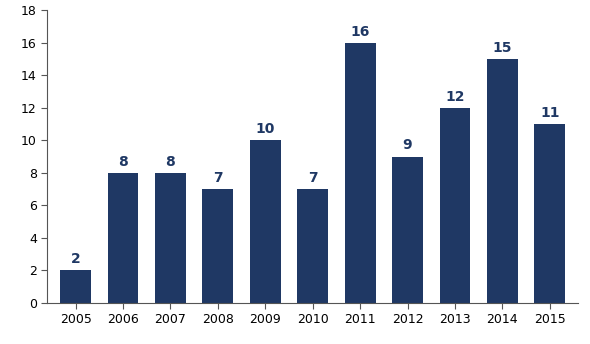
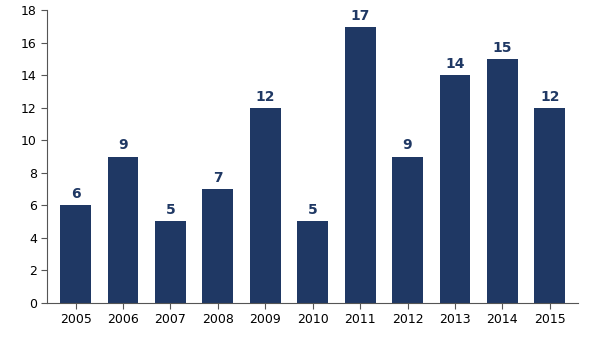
2005: 2 -> 6
2006: 8 -> 9
2007: 8 -> 5
2009: 10 -> 12
2010: 7 -> 5
2011: 16 -> 17
2013: 12 -> 14
2015: 11 -> 12
